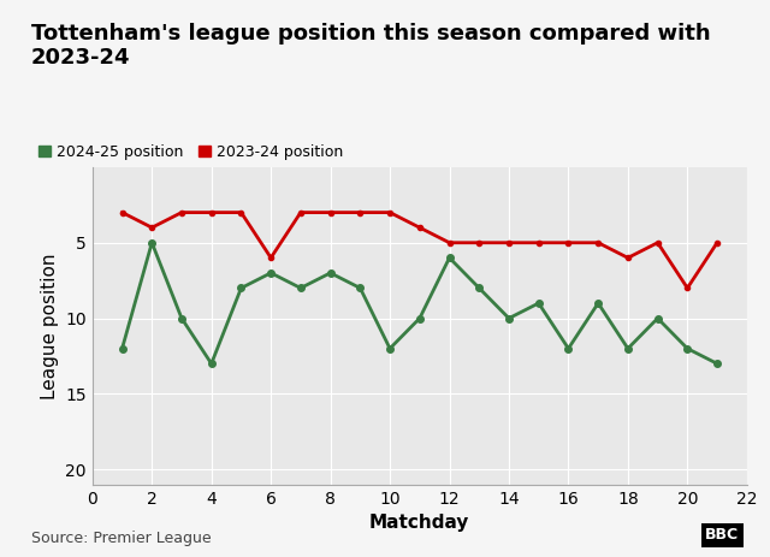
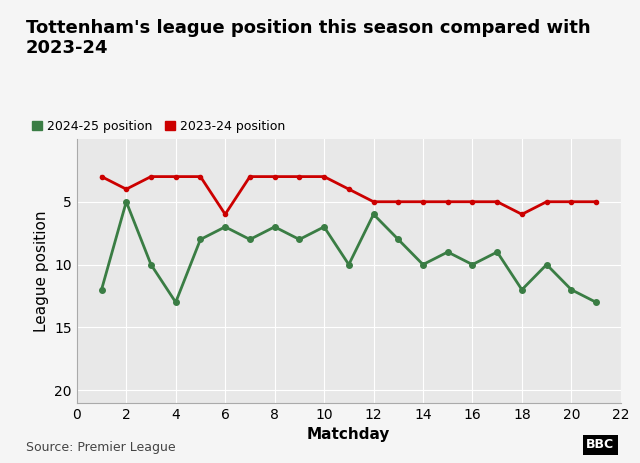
2024-25 position/10: 12 -> 7
2024-25 position/16: 12 -> 10
2023-24 position/20: 8 -> 5
